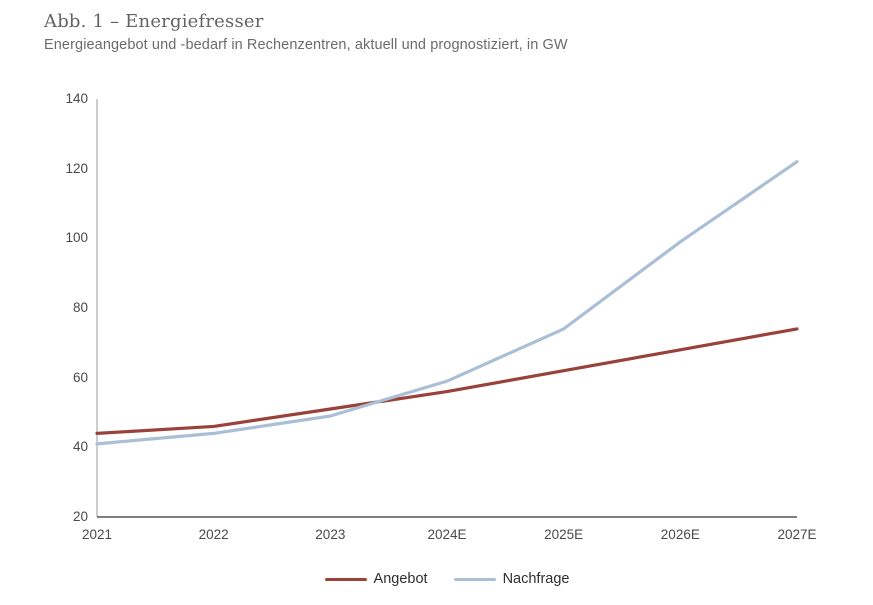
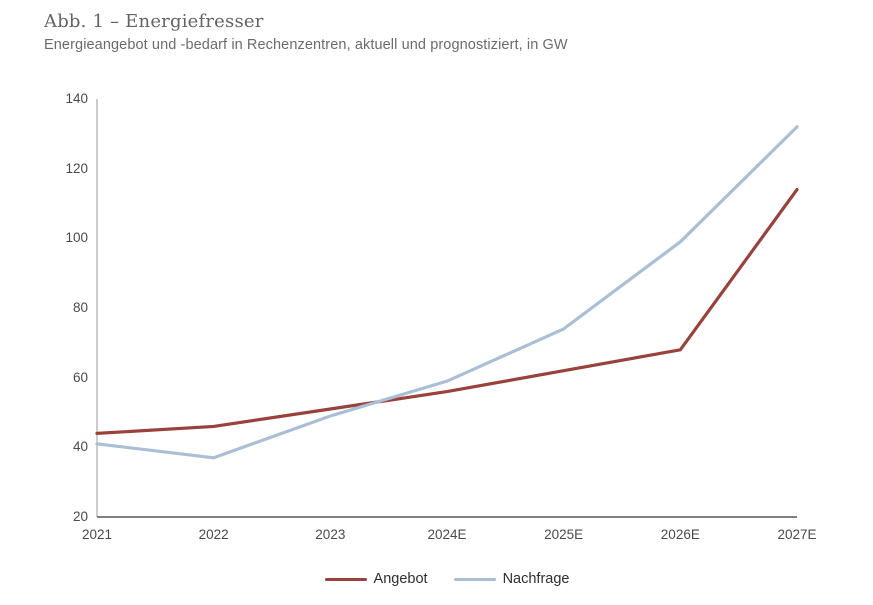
Nachfrage/2022: 44 -> 37
Angebot/2027E: 74 -> 114
Nachfrage/2027E: 122 -> 132
